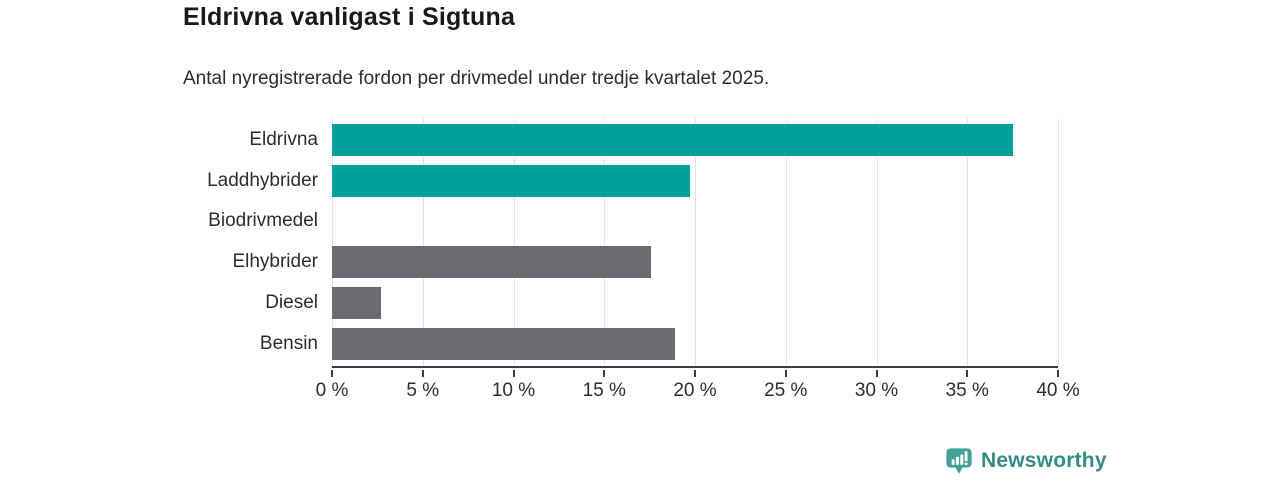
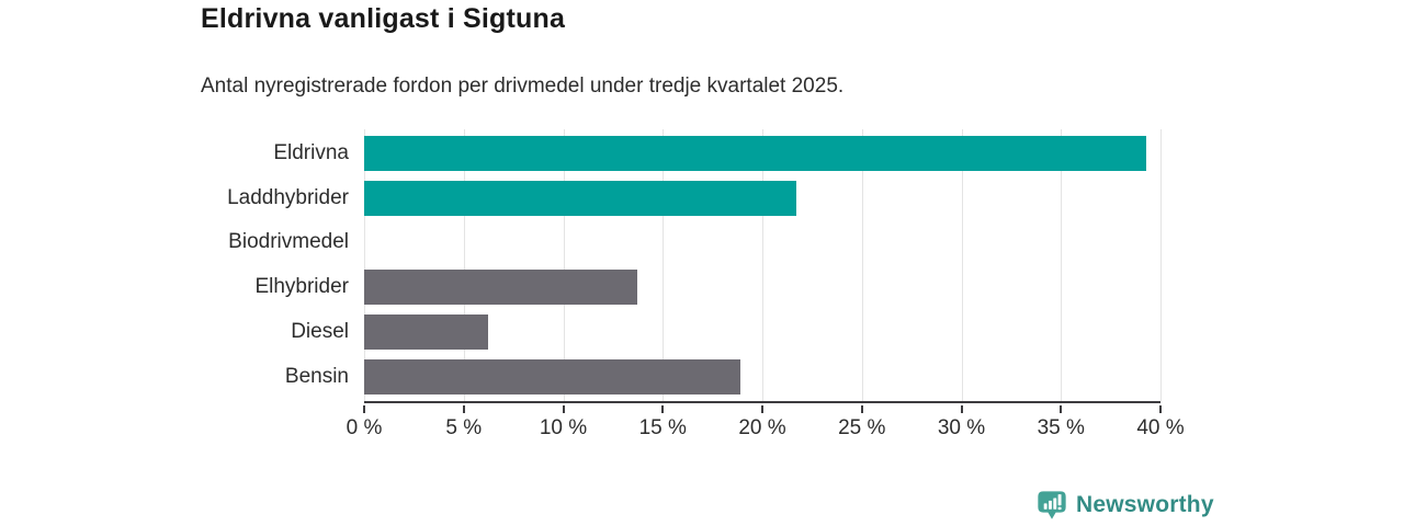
Eldrivna: 37.5% -> 39.3%
Laddhybrider: 19.7% -> 21.7%
Elhybrider: 17.6% -> 13.7%
Diesel: 2.7% -> 6.2%
